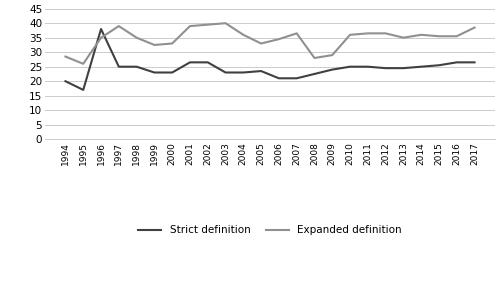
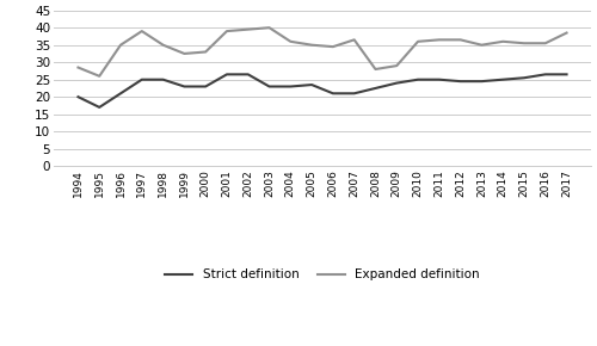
Strict definition/1996: 38.0 -> 21.0
Expanded definition/2005: 33.0 -> 35.0
